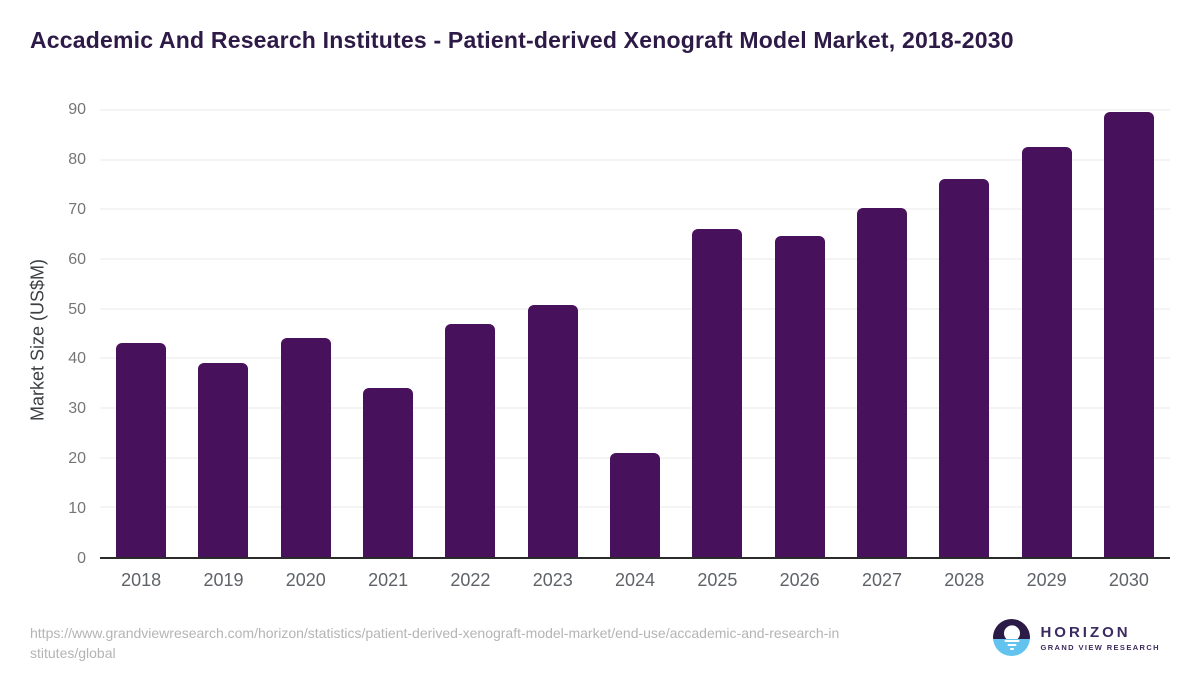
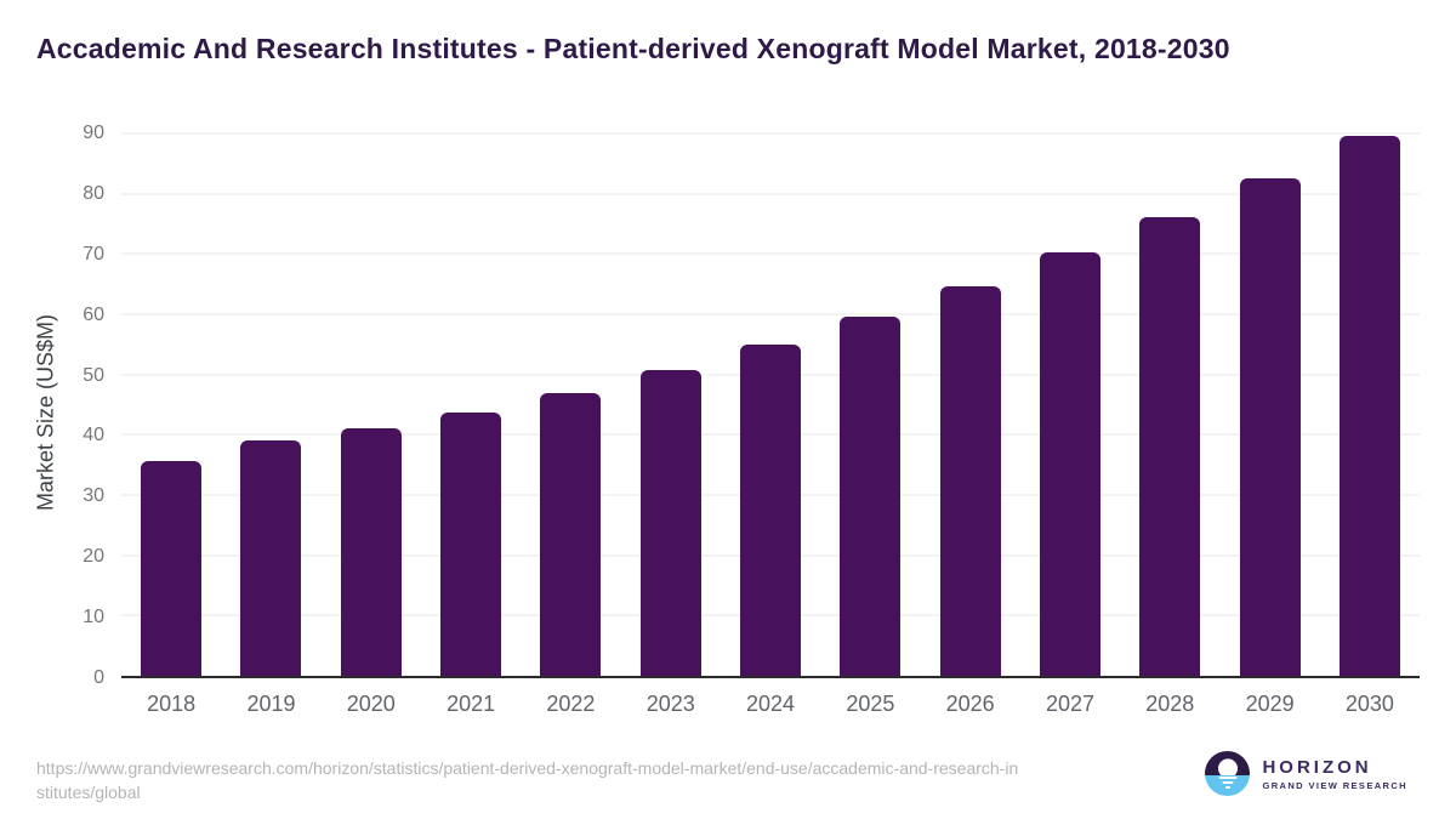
2018: 43 -> 36
2020: 44 -> 41
2021: 34 -> 44
2024: 21 -> 55
2025: 66 -> 60
